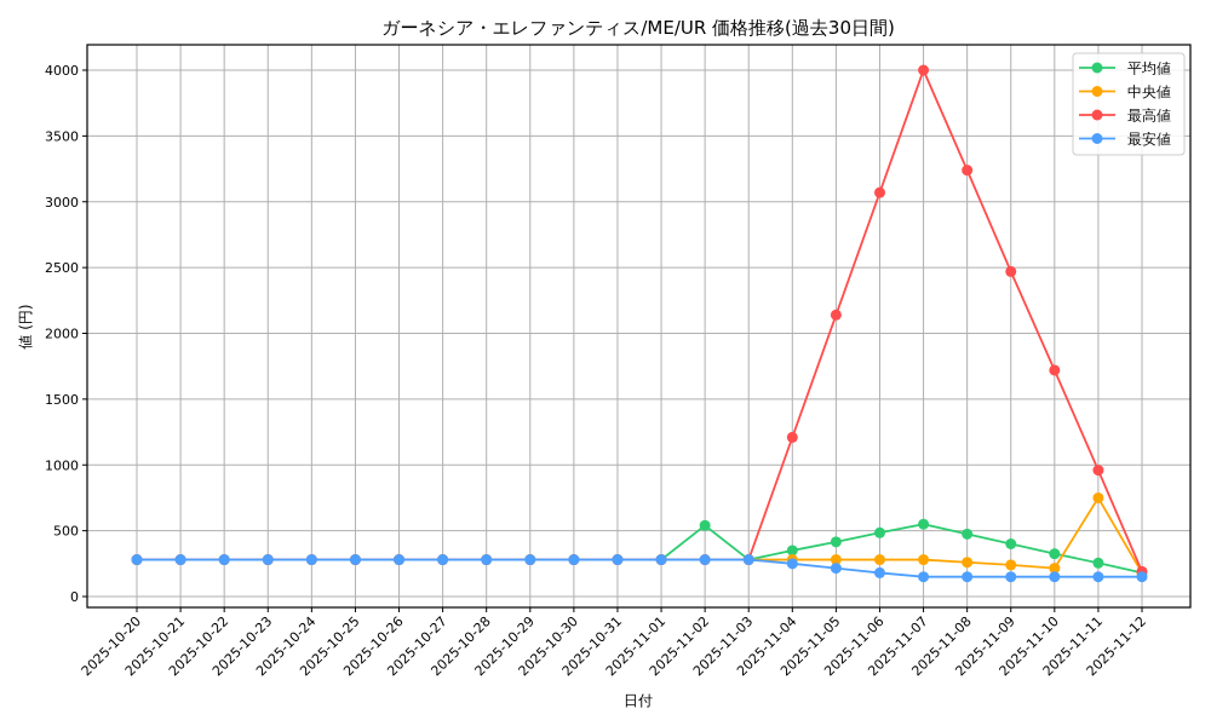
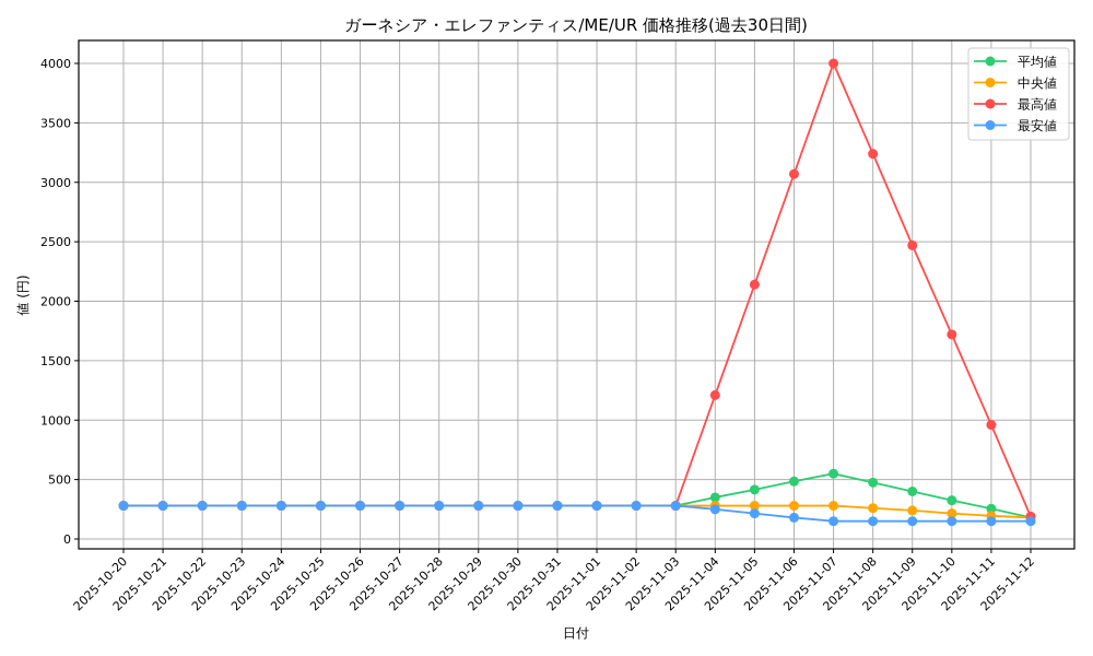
平均値/2025-11-02: 540 -> 280
中央値/2025-11-11: 750 -> 200
